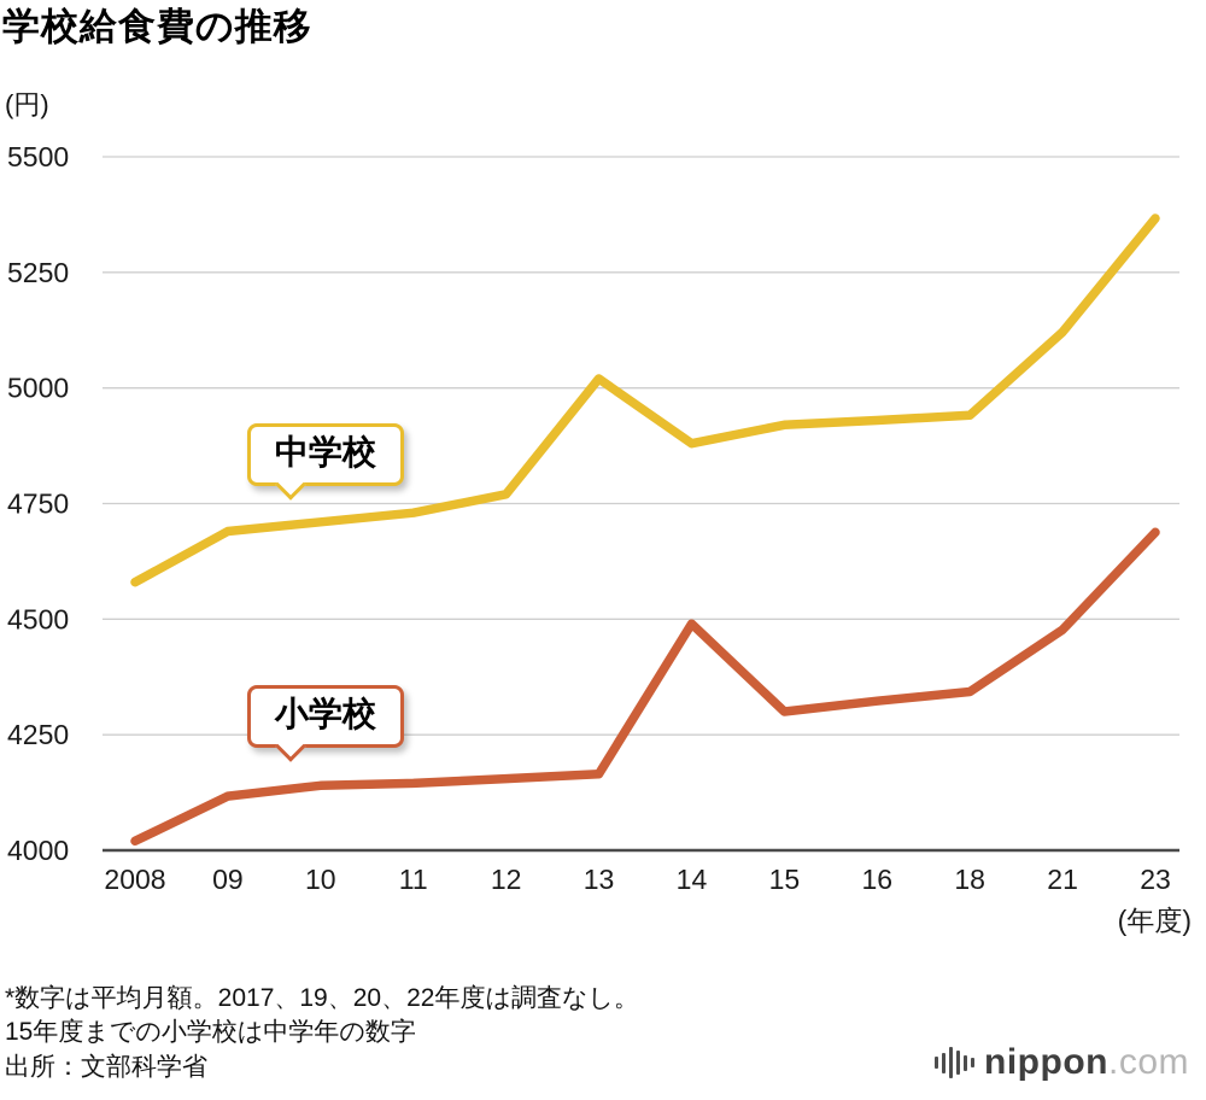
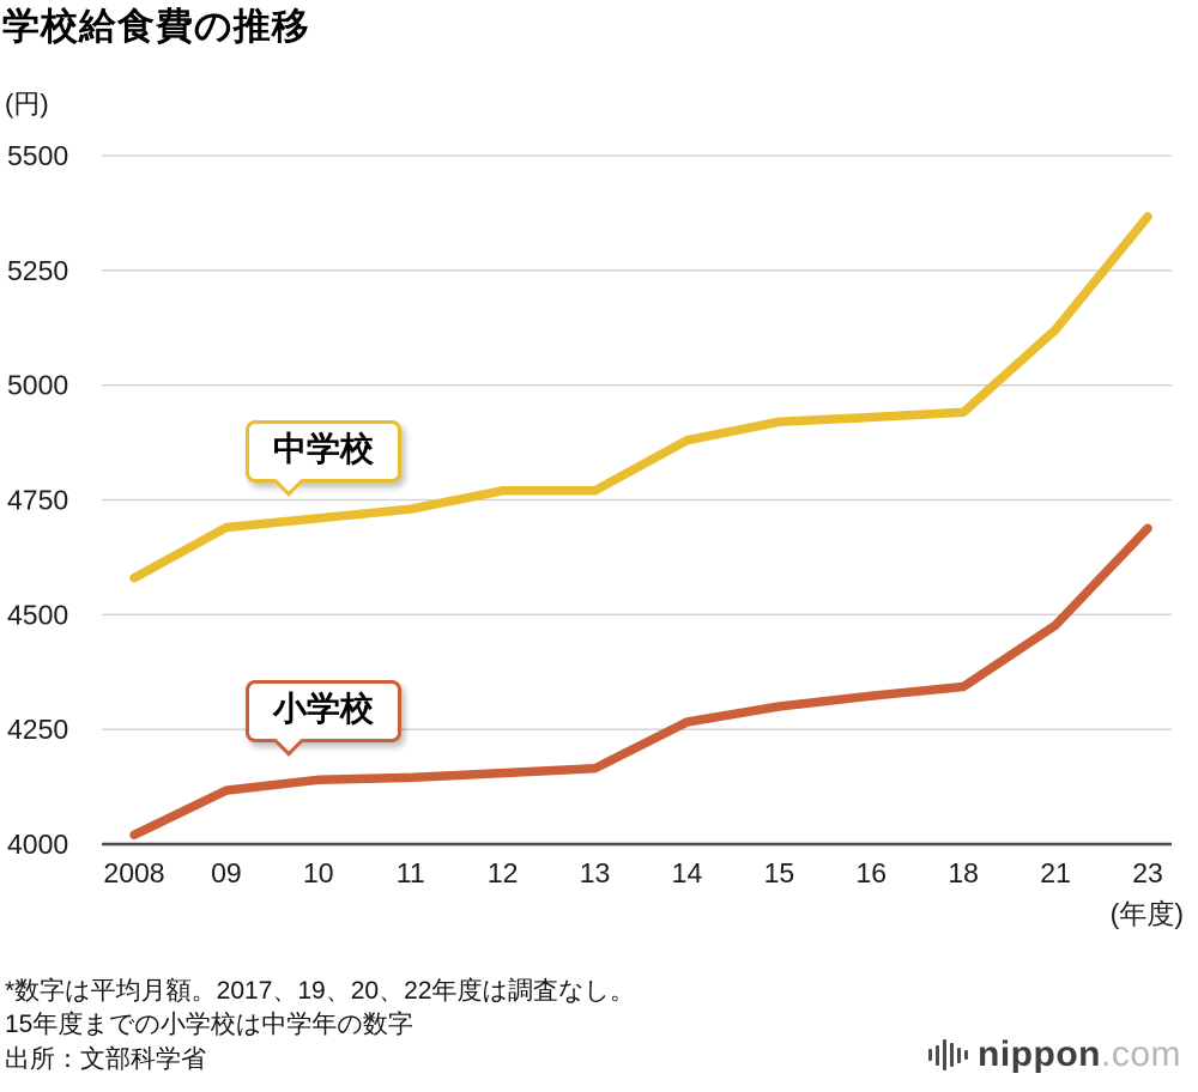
中学校/13: 5020 -> 4770
小学校/14: 4490 -> 4270
